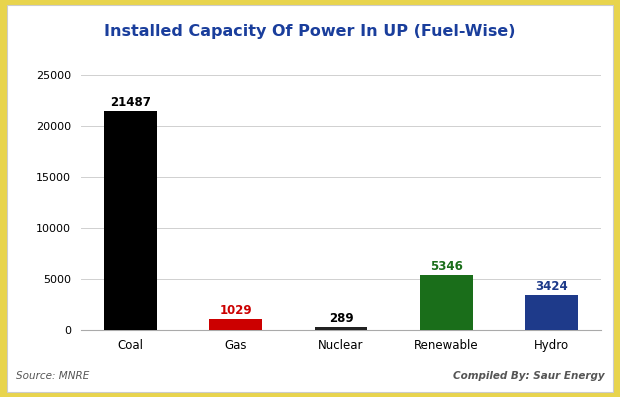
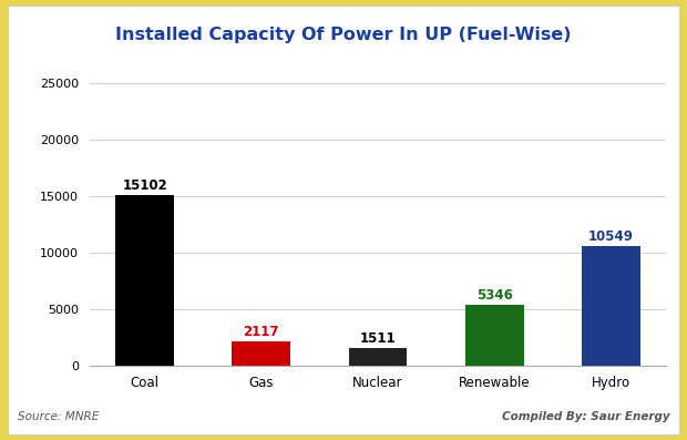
Coal: 21487 -> 15102
Gas: 1029 -> 2117
Nuclear: 289 -> 1511
Hydro: 3424 -> 10549
